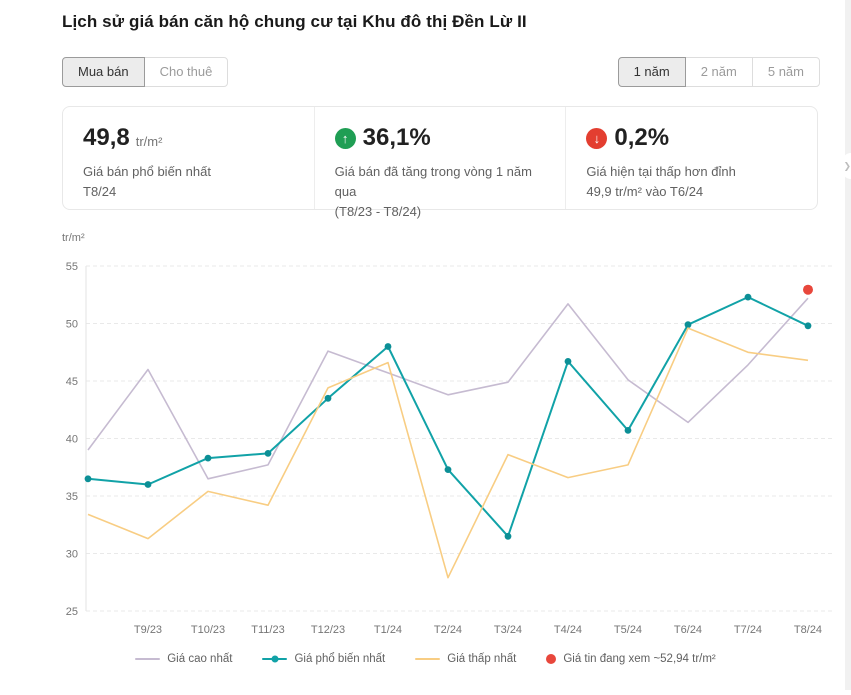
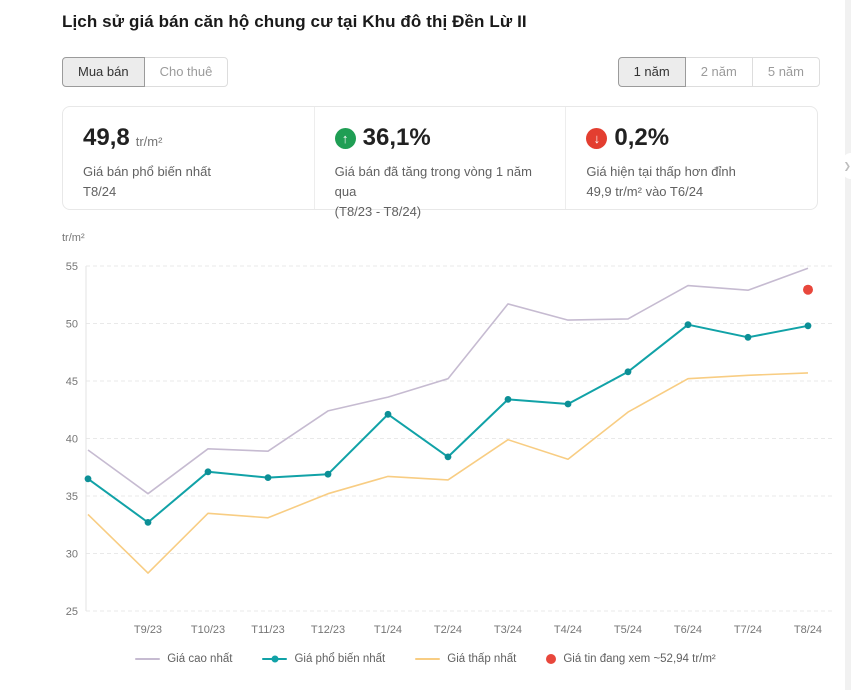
Giá cao nhất/T9/23: 46.0 -> 35.2
Giá phổ biến nhất/T9/23: 36.0 -> 32.7
Giá thấp nhất/T9/23: 31.3 -> 28.3
Giá cao nhất/T10/23: 36.5 -> 39.1
Giá phổ biến nhất/T10/23: 38.3 -> 37.1
Giá thấp nhất/T10/23: 35.4 -> 33.5
Giá cao nhất/T11/23: 37.7 -> 38.9
Giá phổ biến nhất/T11/23: 38.7 -> 36.6
Giá thấp nhất/T11/23: 34.2 -> 33.1
Giá cao nhất/T12/23: 47.6 -> 42.4
Giá phổ biến nhất/T12/23: 43.5 -> 36.9
Giá thấp nhất/T12/23: 44.4 -> 35.2
Giá cao nhất/T1/24: 45.7 -> 43.6
Giá phổ biến nhất/T1/24: 48.0 -> 42.1
Giá thấp nhất/T1/24: 46.6 -> 36.7
Giá cao nhất/T2/24: 43.8 -> 45.2
Giá phổ biến nhất/T2/24: 37.3 -> 38.4
Giá thấp nhất/T2/24: 27.9 -> 36.4
Giá cao nhất/T3/24: 44.9 -> 51.7
Giá phổ biến nhất/T3/24: 31.5 -> 43.4
Giá thấp nhất/T3/24: 38.6 -> 39.9
Giá cao nhất/T4/24: 51.7 -> 50.3
Giá phổ biến nhất/T4/24: 46.7 -> 43.0
Giá thấp nhất/T4/24: 36.6 -> 38.2
Giá cao nhất/T5/24: 45.1 -> 50.4
Giá phổ biến nhất/T5/24: 40.7 -> 45.8
Giá thấp nhất/T5/24: 37.7 -> 42.3
Giá cao nhất/T6/24: 41.4 -> 53.3
Giá thấp nhất/T6/24: 49.6 -> 45.2
Giá cao nhất/T7/24: 46.4 -> 52.9
Giá phổ biến nhất/T7/24: 52.3 -> 48.8
Giá thấp nhất/T7/24: 47.5 -> 45.5
Giá cao nhất/T8/24: 52.2 -> 54.8
Giá thấp nhất/T8/24: 46.8 -> 45.7
